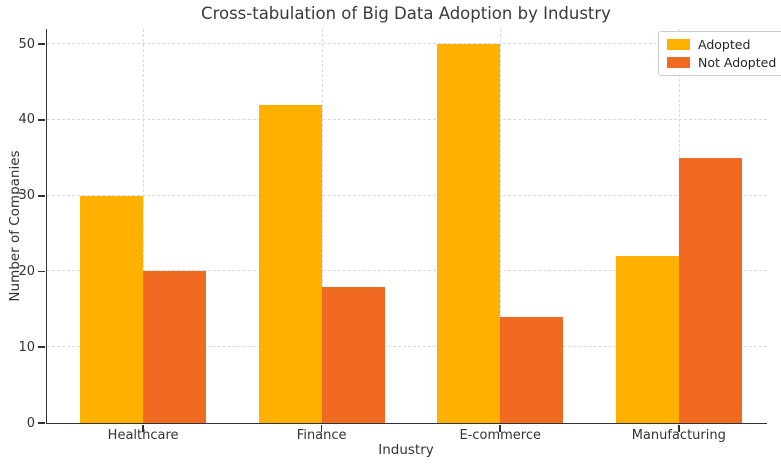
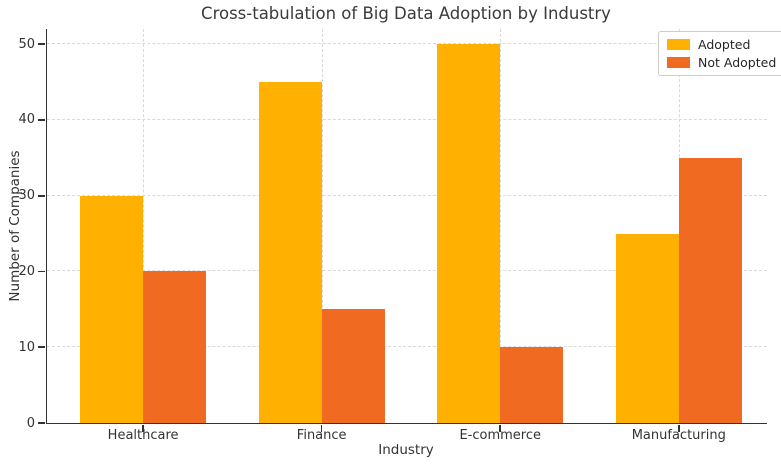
Adopted/Finance: 42 -> 45
Not Adopted/Finance: 18 -> 15
Not Adopted/E-commerce: 14 -> 10
Adopted/Manufacturing: 22 -> 25
